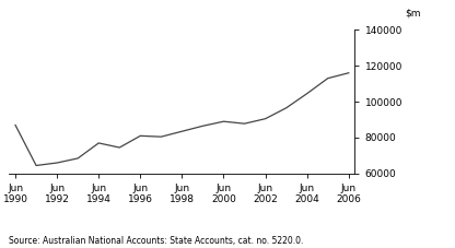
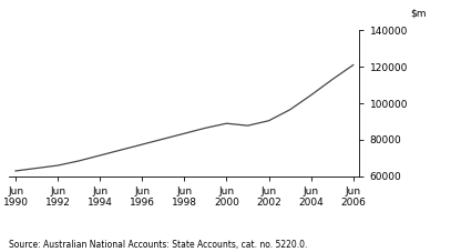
Jun 1990: 87000 -> 63000
Jun 1994: 77000 -> 72000
Jun 1996: 81000 -> 78000
Jun 2006: 116000 -> 121000
